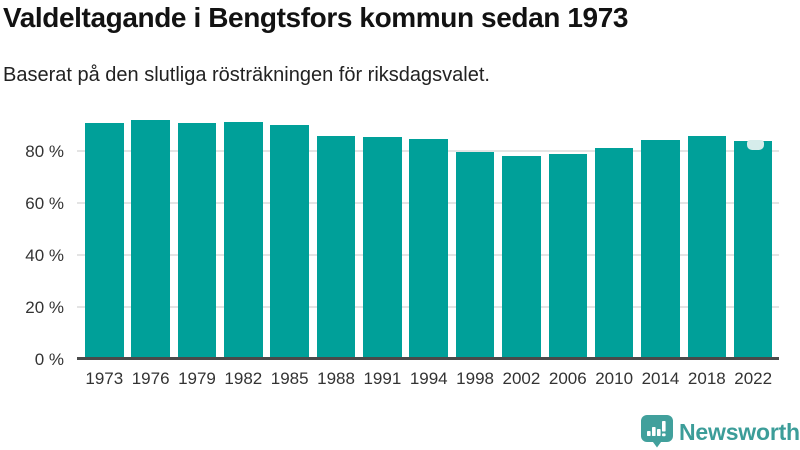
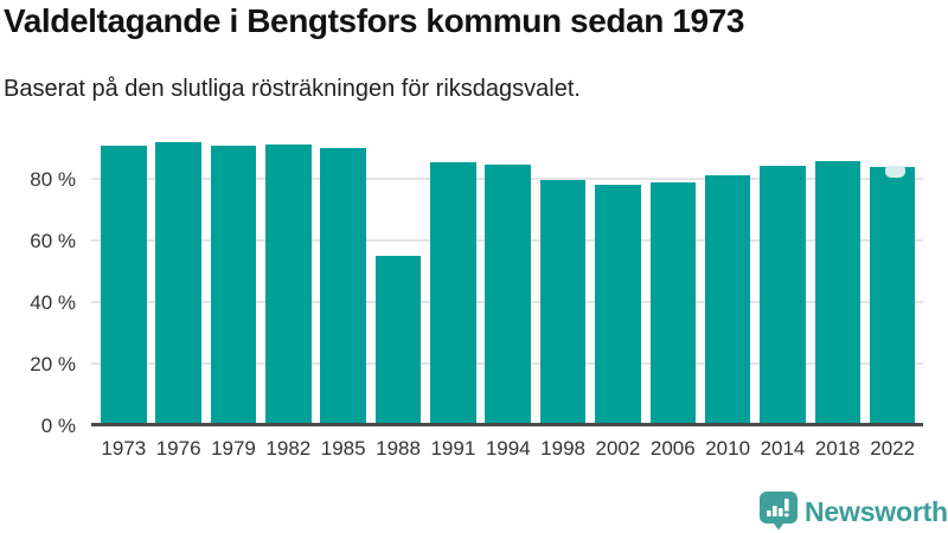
1988: 85% -> 55%
